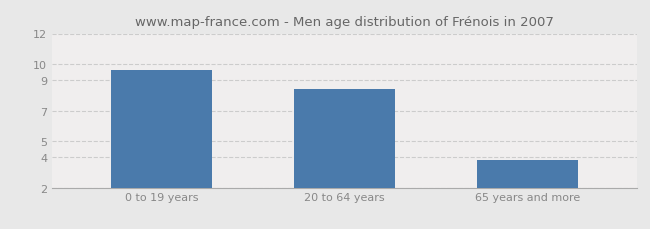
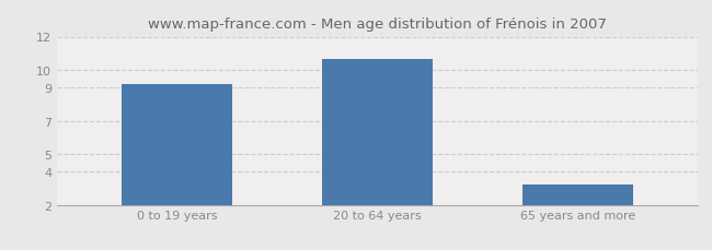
0 to 19 years: 9.6 -> 9.2
20 to 64 years: 8.4 -> 10.7
65 years and more: 3.8 -> 3.2
